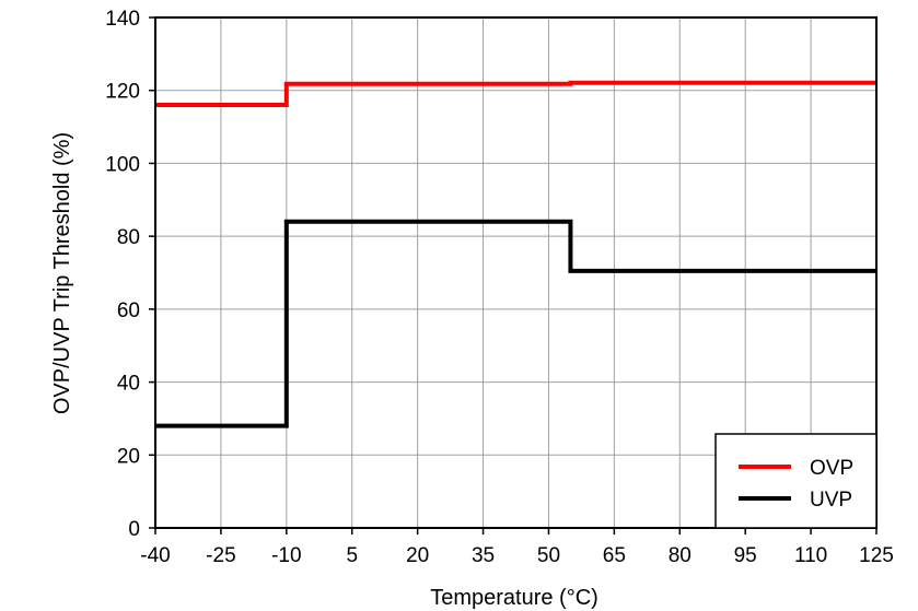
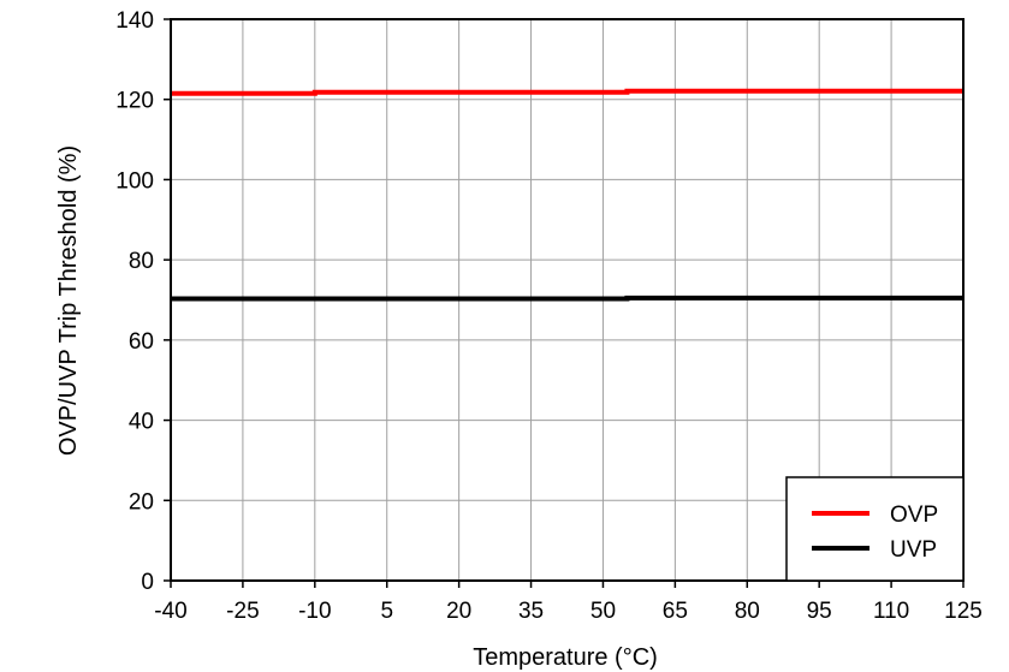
OVP/-40: 116 -> 122
UVP/-40: 28 -> 70
UVP/-10: 84 -> 70
